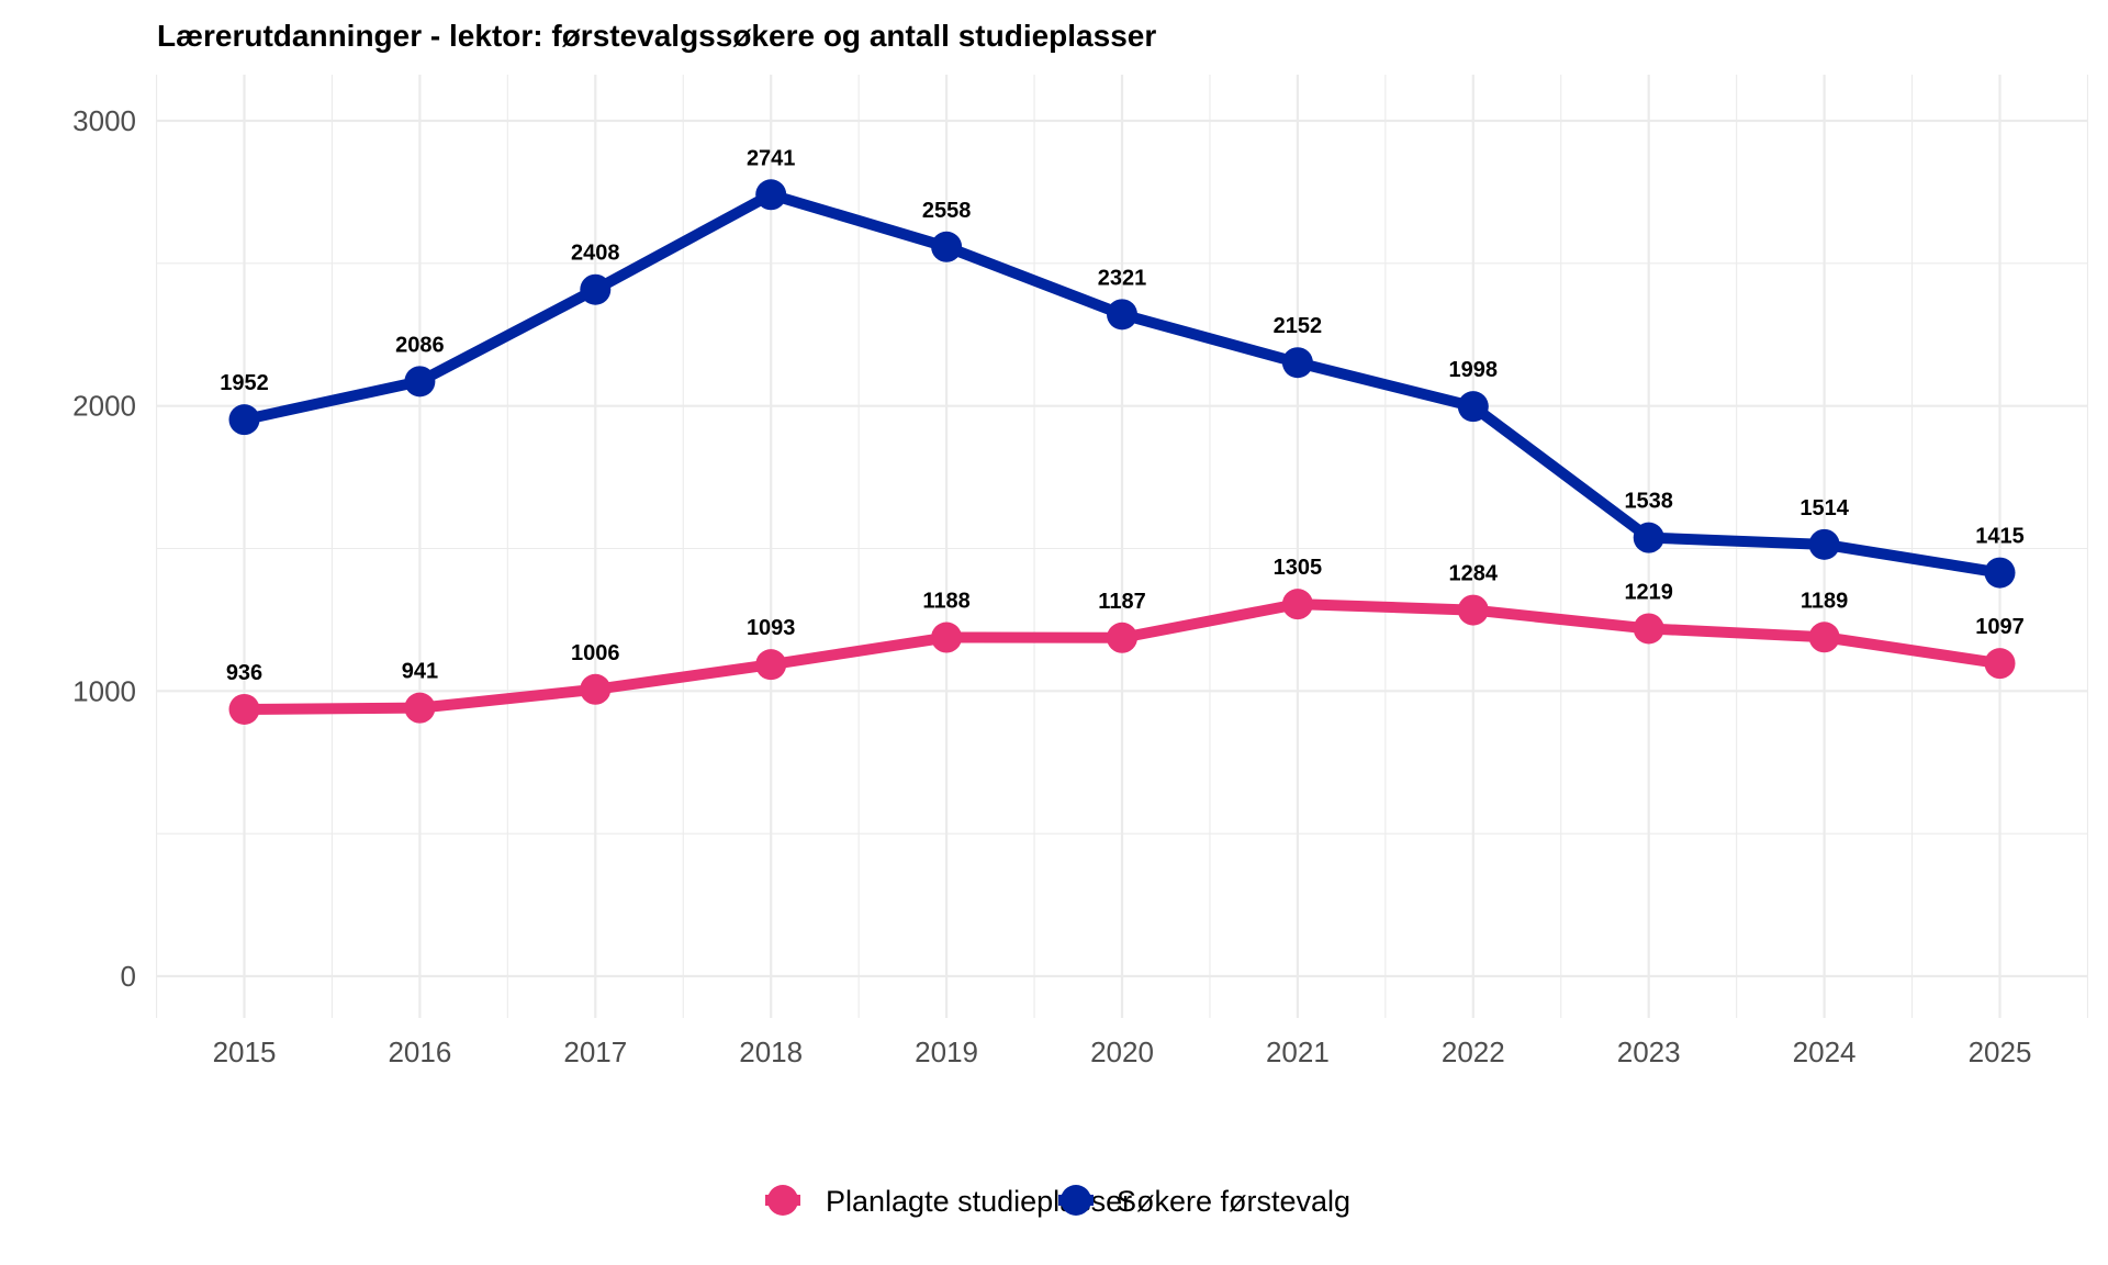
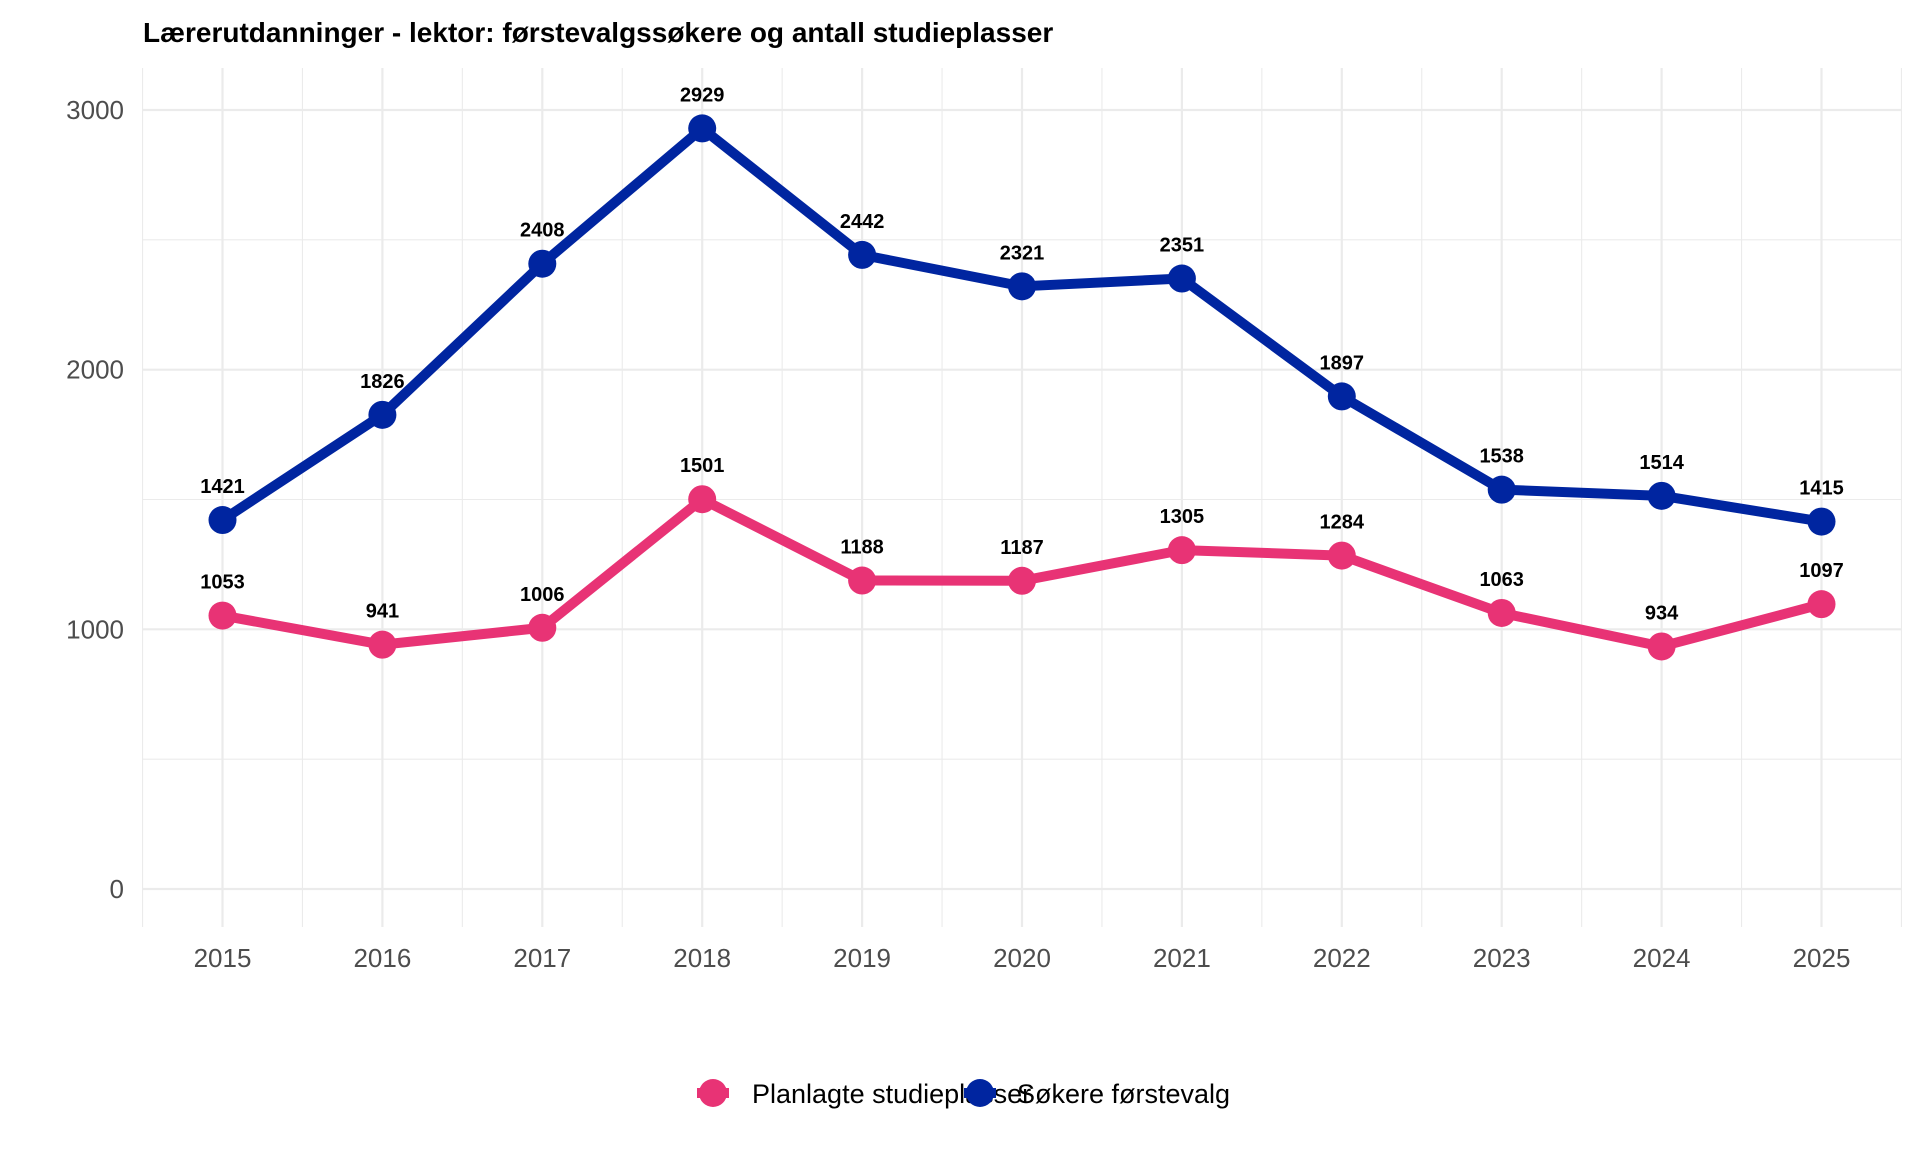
Planlagte studieplasser/2015: 936 -> 1053
Søkere førstevalg/2015: 1952 -> 1421
Søkere førstevalg/2016: 2086 -> 1826
Planlagte studieplasser/2018: 1093 -> 1501
Søkere førstevalg/2018: 2741 -> 2929
Søkere førstevalg/2019: 2558 -> 2442
Søkere førstevalg/2021: 2152 -> 2351
Søkere førstevalg/2022: 1998 -> 1897
Planlagte studieplasser/2023: 1219 -> 1063
Planlagte studieplasser/2024: 1189 -> 934
